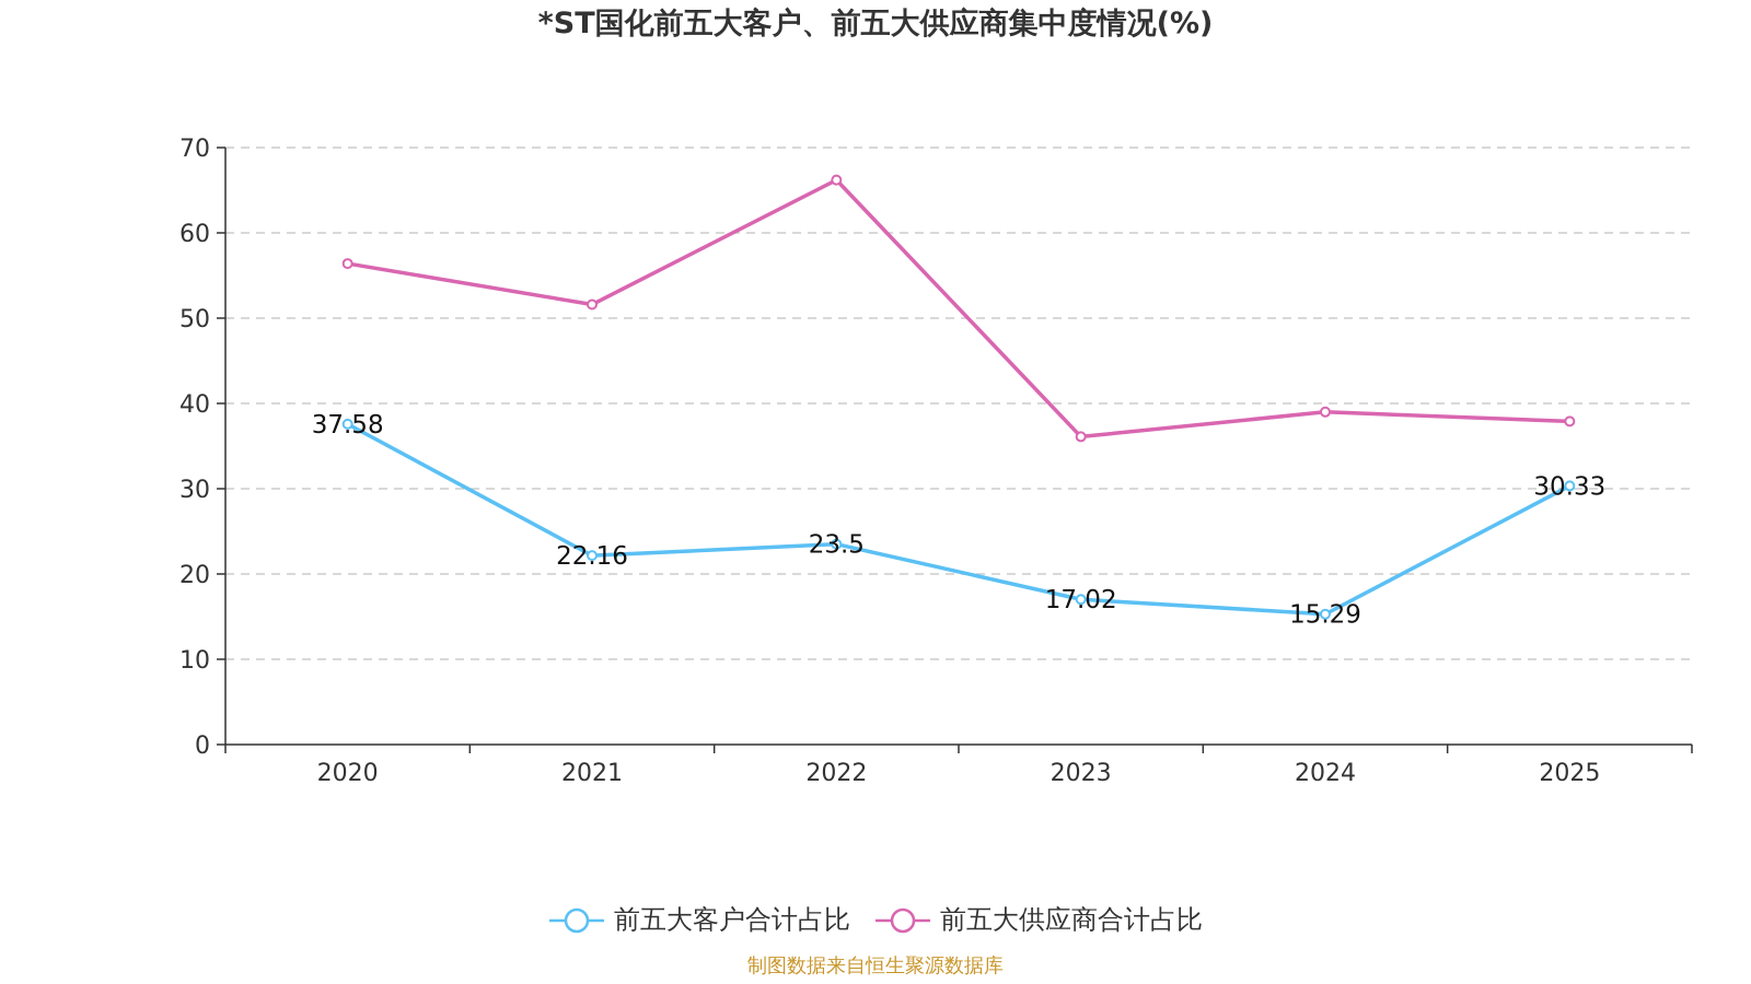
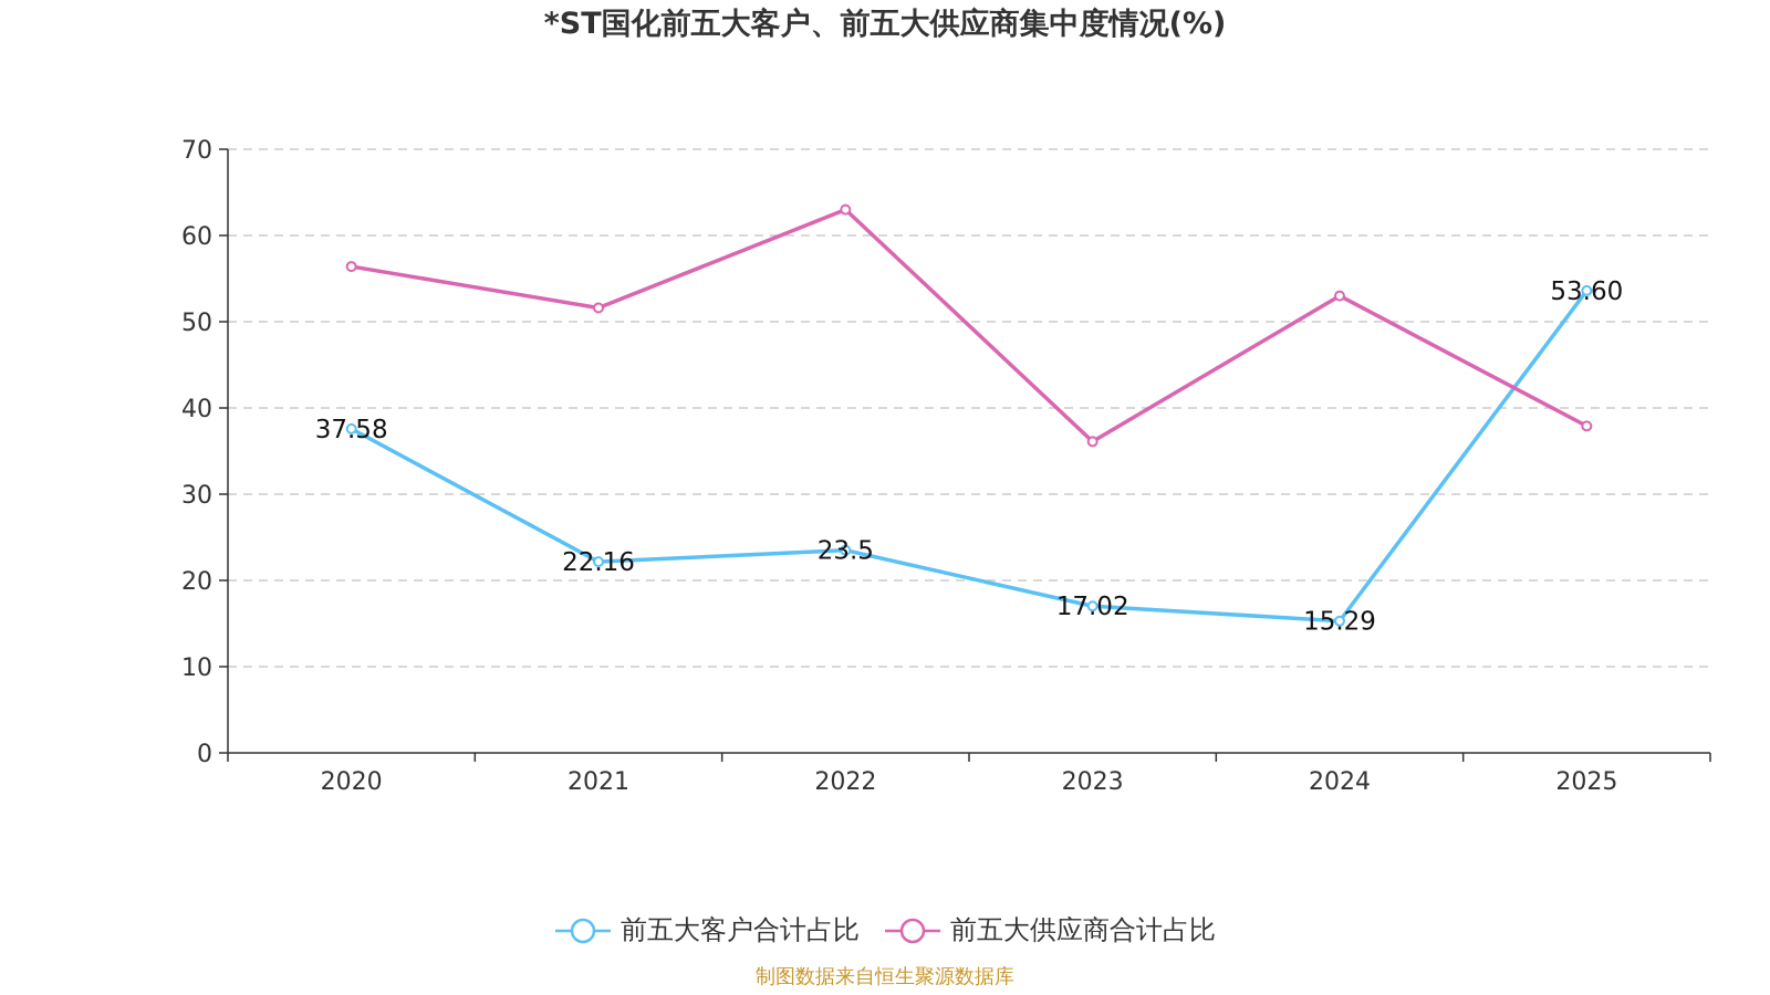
前五大供应商合计占比/2022: 66 -> 63
前五大供应商合计占比/2024: 39 -> 53
前五大客户合计占比/2025: 30.33 -> 53.60
